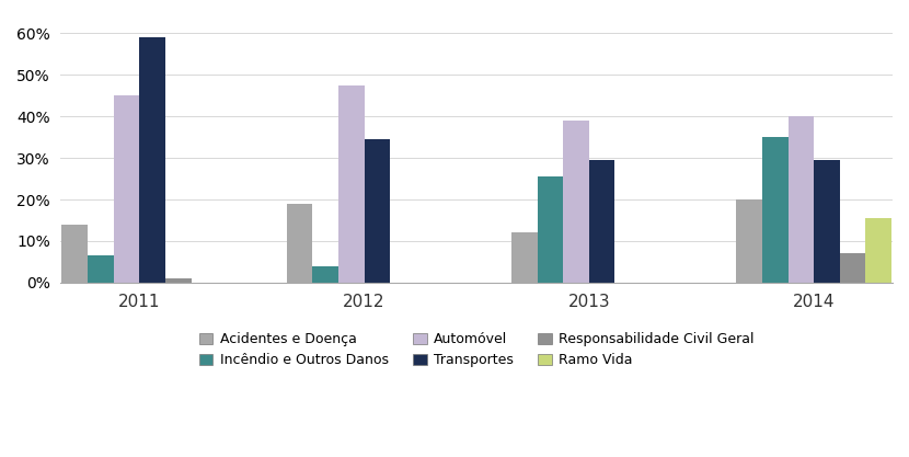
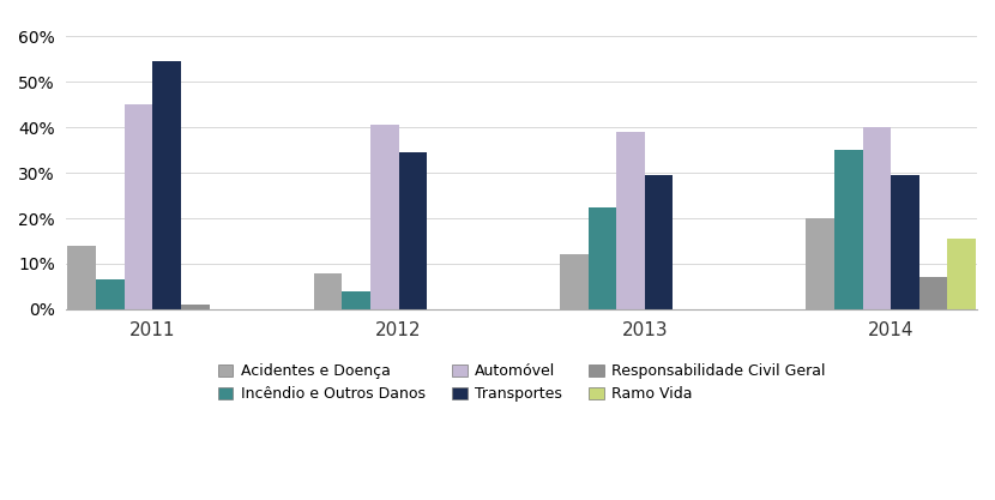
Transportes/2011: 59.0% -> 54.5%
Acidentes e Doença/2012: 19% -> 8%
Automóvel/2012: 47.5% -> 40.5%
Incêndio e Outros Danos/2013: 25.5% -> 22.5%
